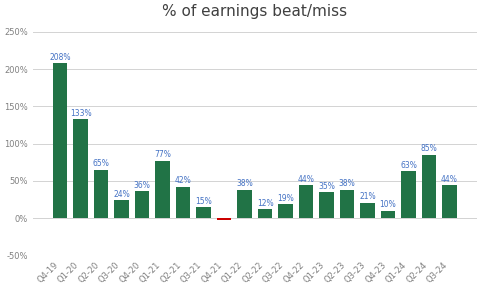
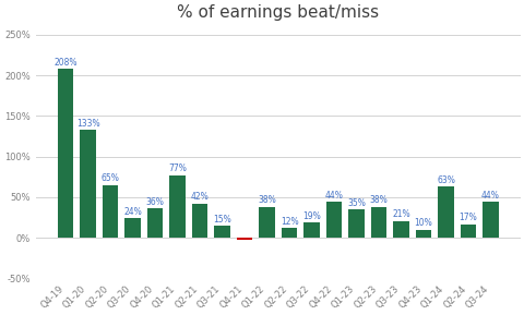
Q2-24: 85% -> 17%
